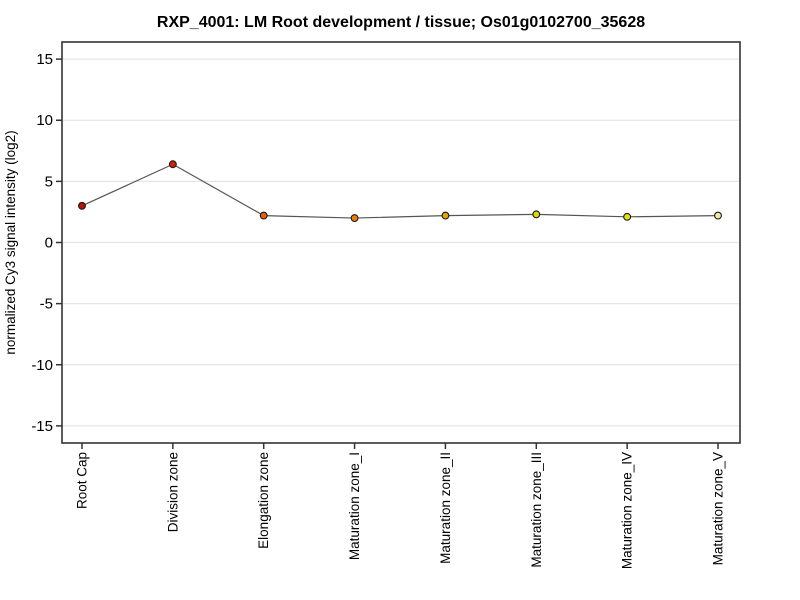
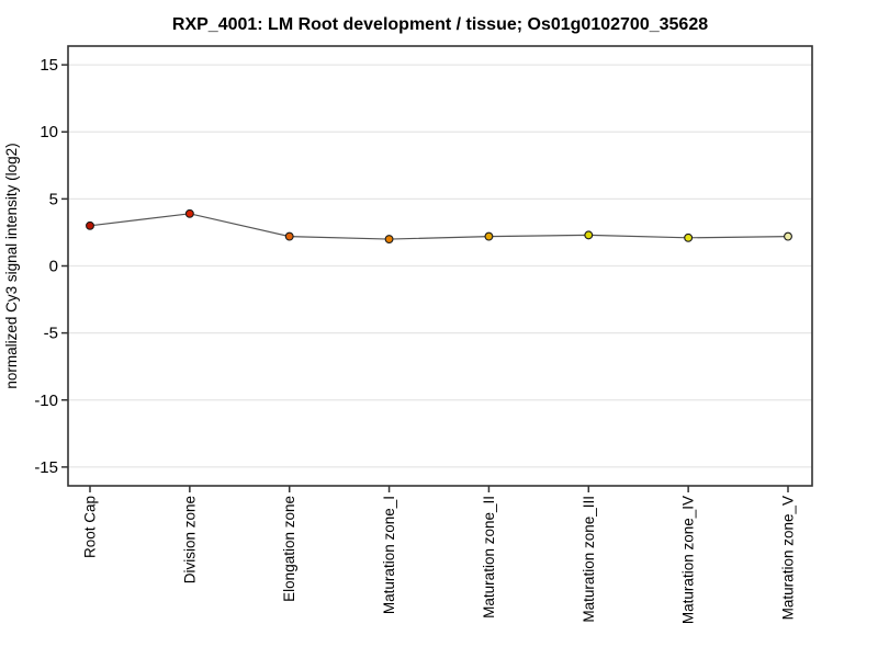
Division zone: 6.4 -> 3.9
